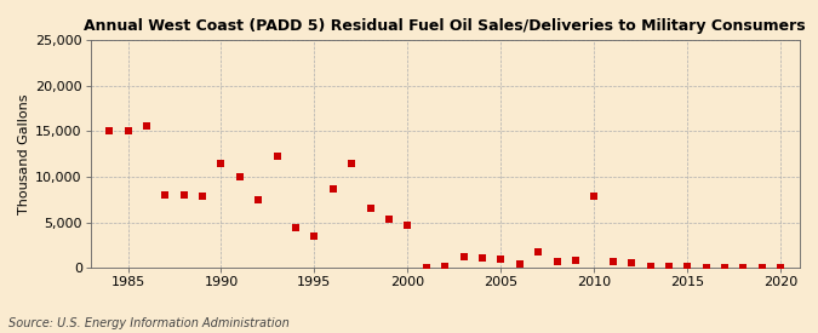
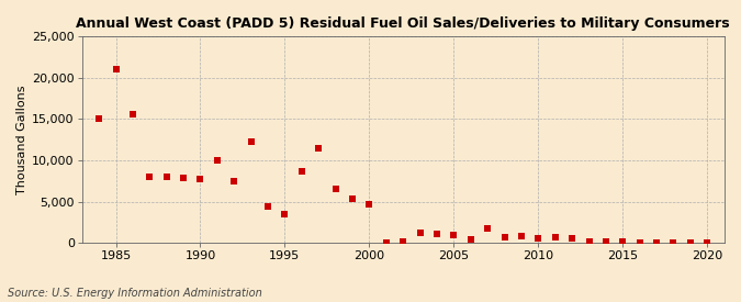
1985: 15,000 -> 21,100
1990: 11,400 -> 7,700
2010: 7,800 -> 500
